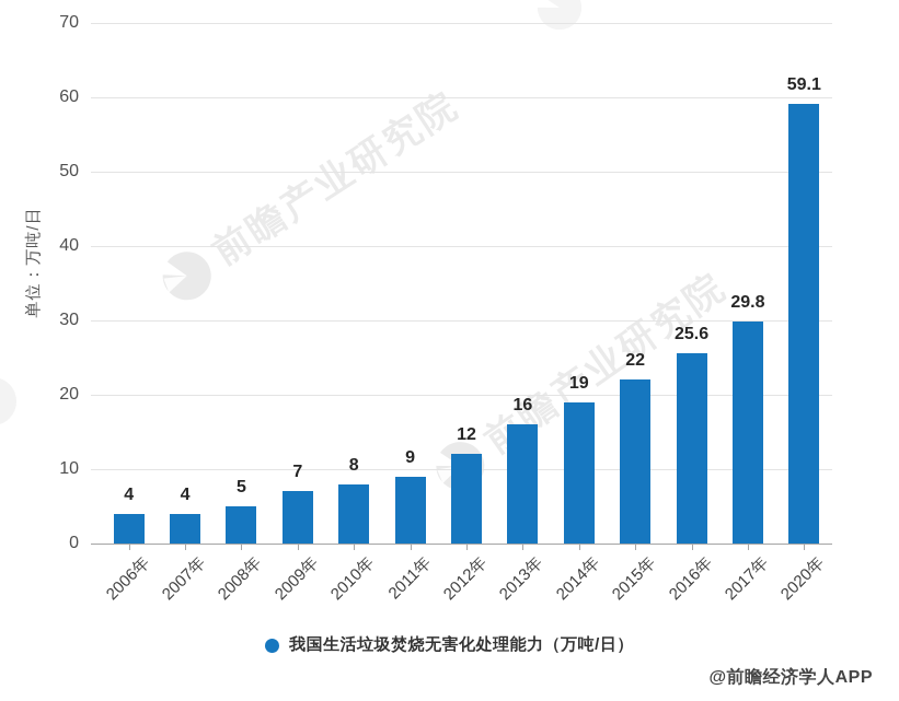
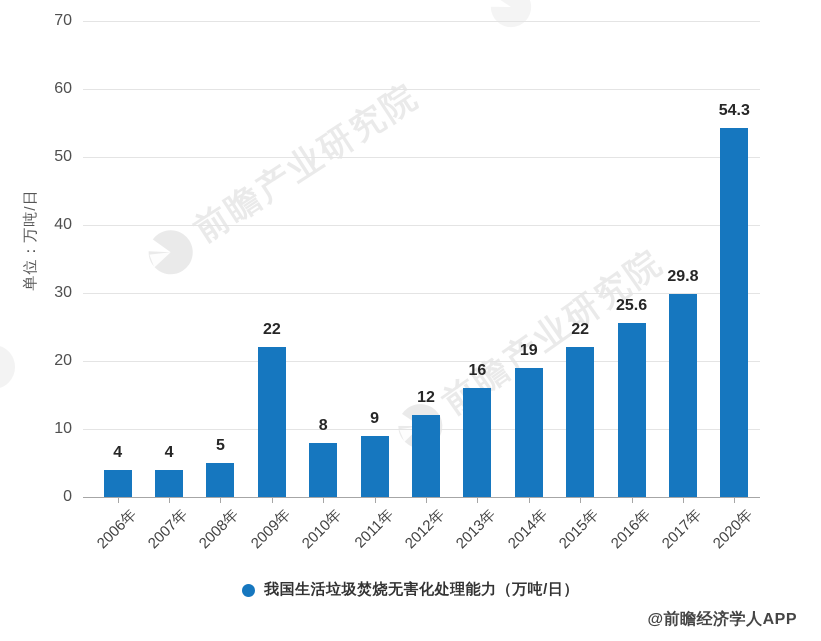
2009年: 7 -> 22
2020年: 59.1 -> 54.3
